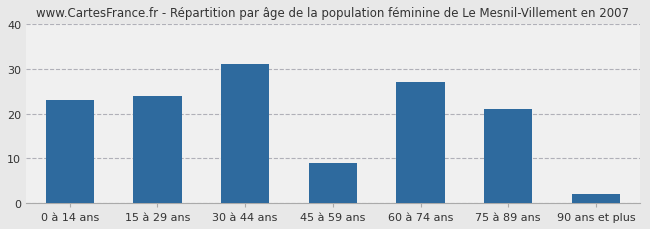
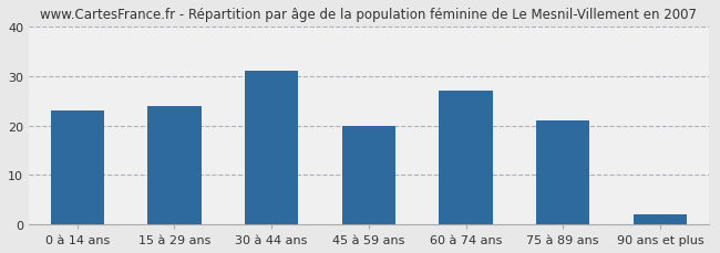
45 à 59 ans: 9 -> 20
